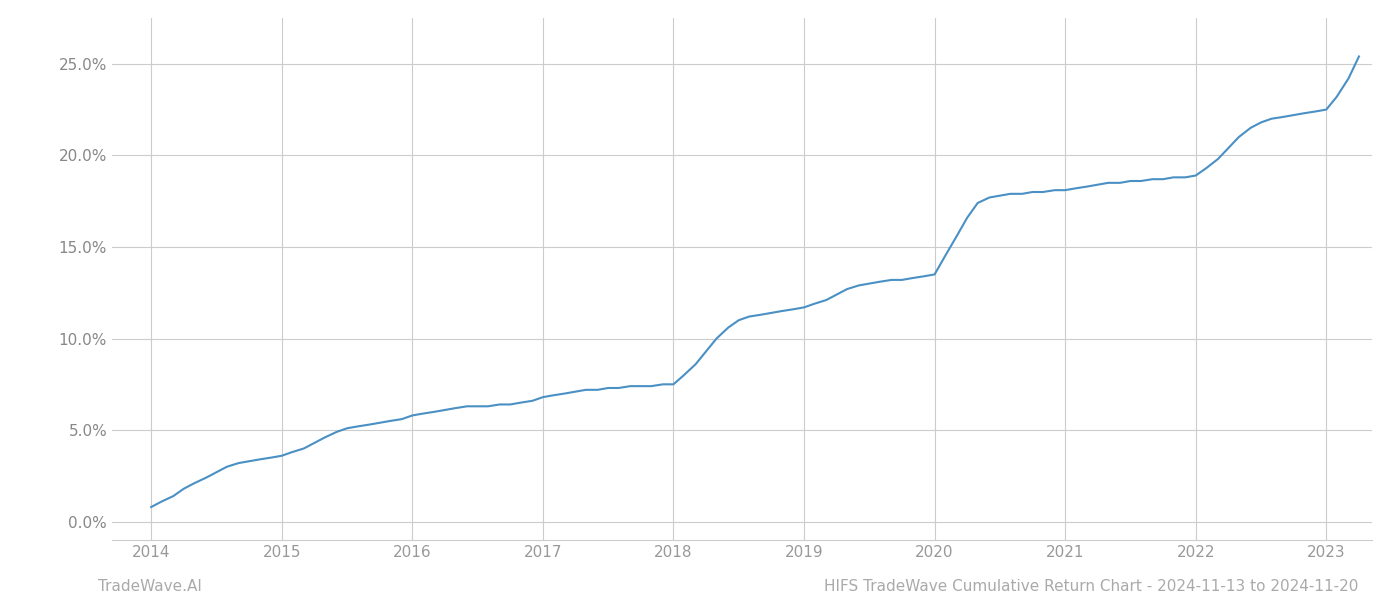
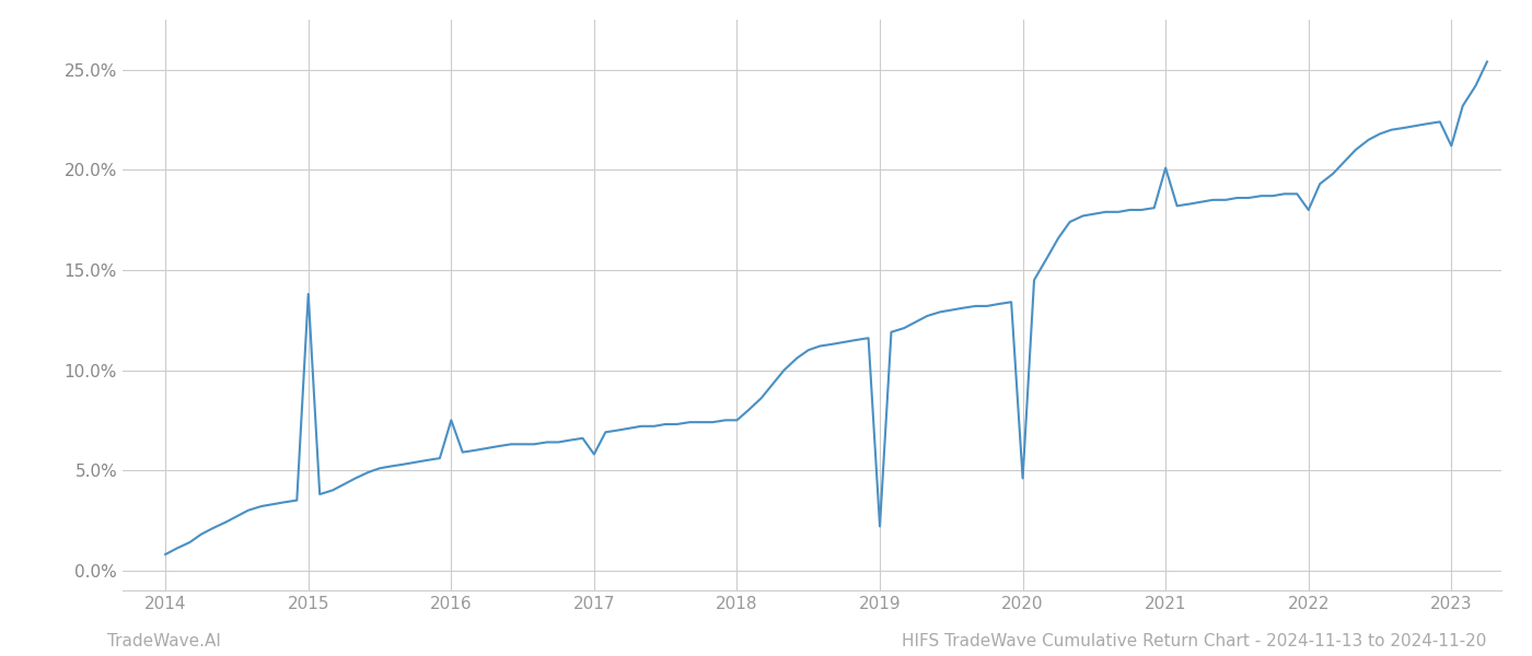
2015: 3.6% -> 13.8%
2016: 5.8% -> 7.5%
2017: 6.8% -> 5.8%
2019: 11.7% -> 2.2%
2020: 13.5% -> 4.6%
2021: 18.1% -> 20.1%
2022: 18.9% -> 18.0%
2023: 22.5% -> 21.2%
